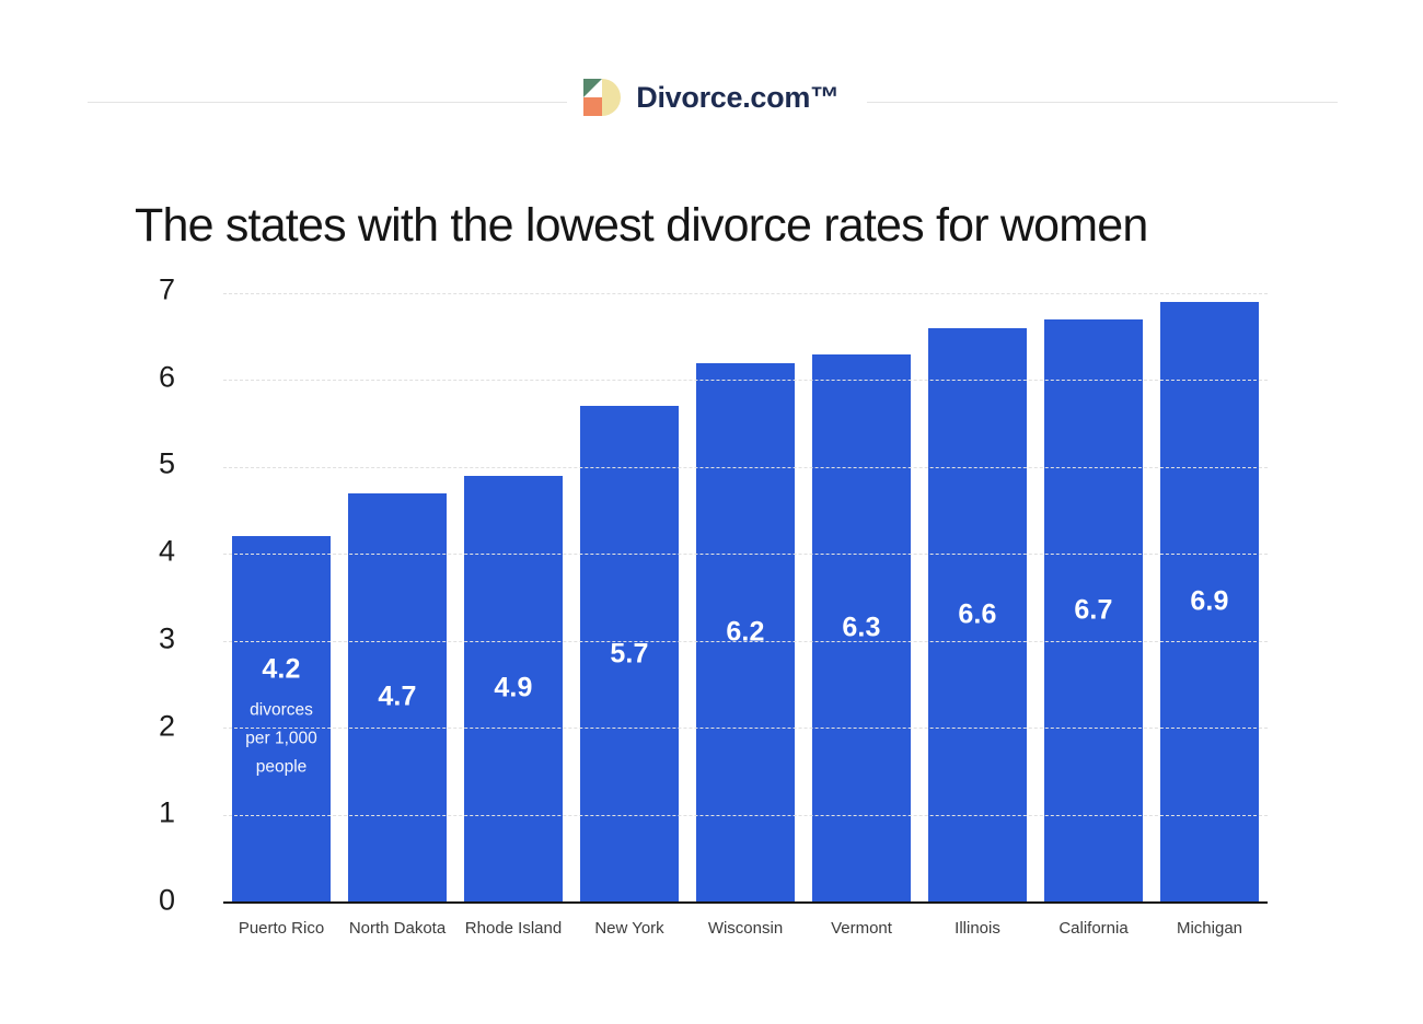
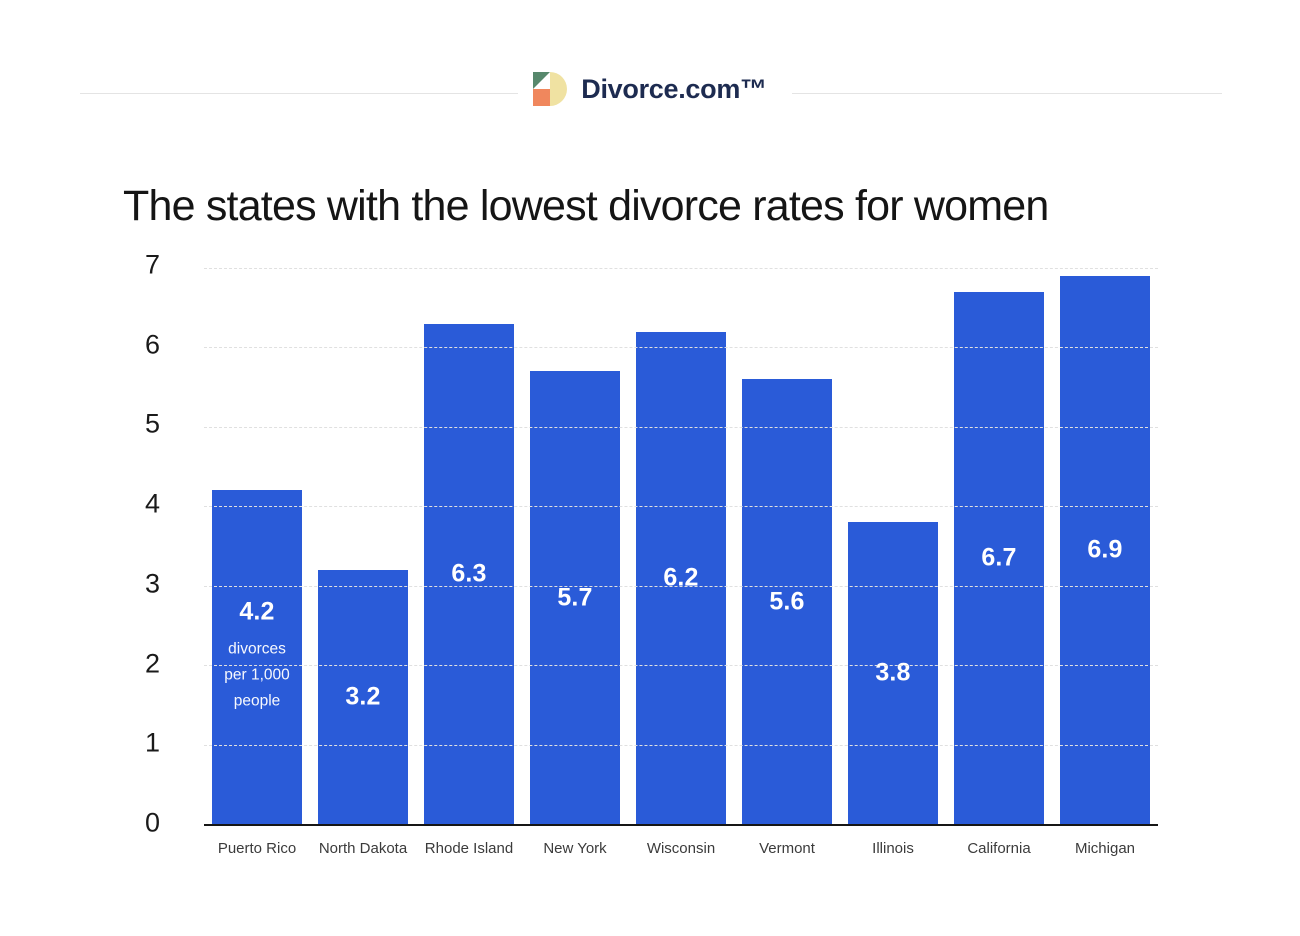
North Dakota: 4.7 -> 3.2
Rhode Island: 4.9 -> 6.3
Vermont: 6.3 -> 5.6
Illinois: 6.6 -> 3.8
